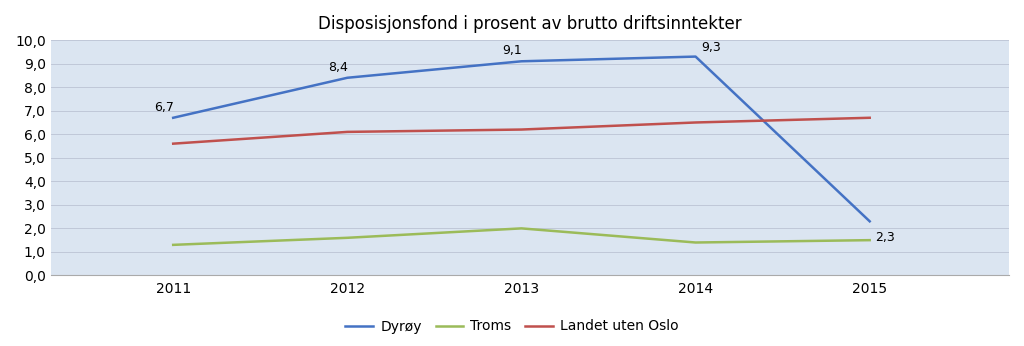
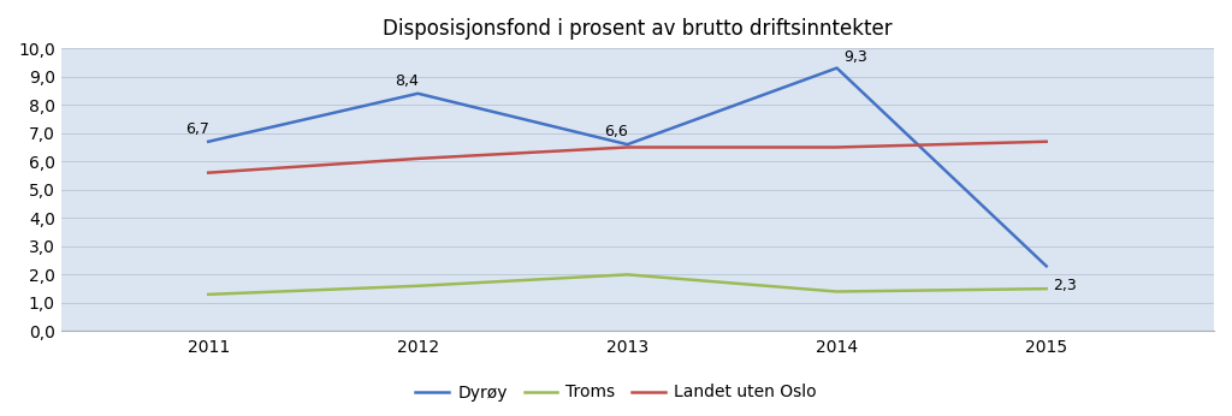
Dyrøy/2013: 9,1 -> 6,6
Landet uten Oslo/2013: 6,2 -> 6,5
